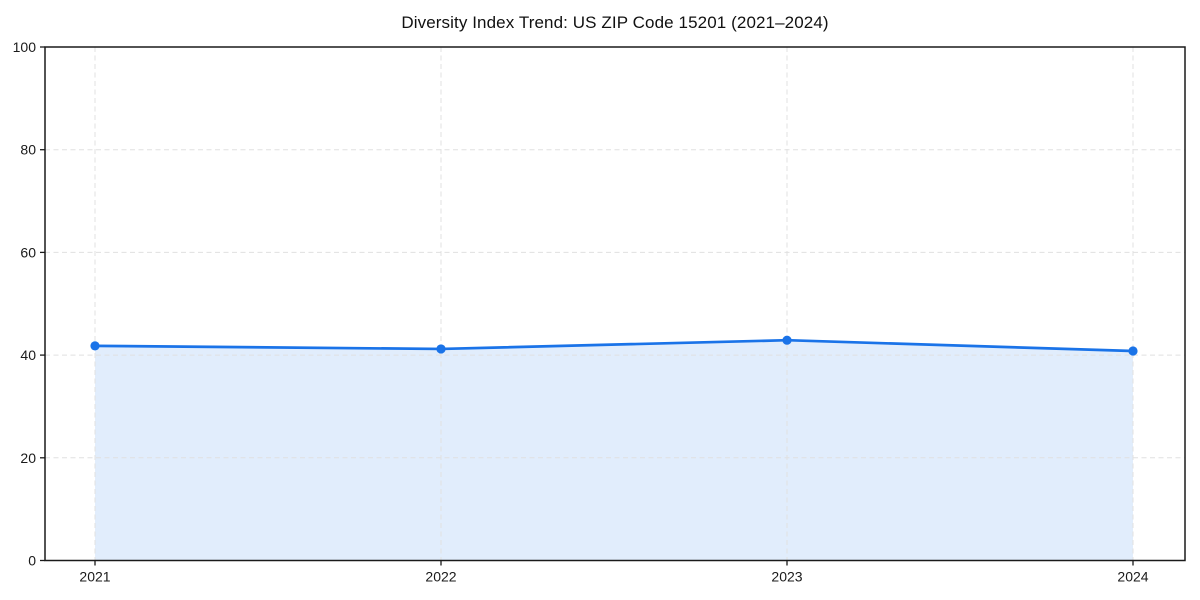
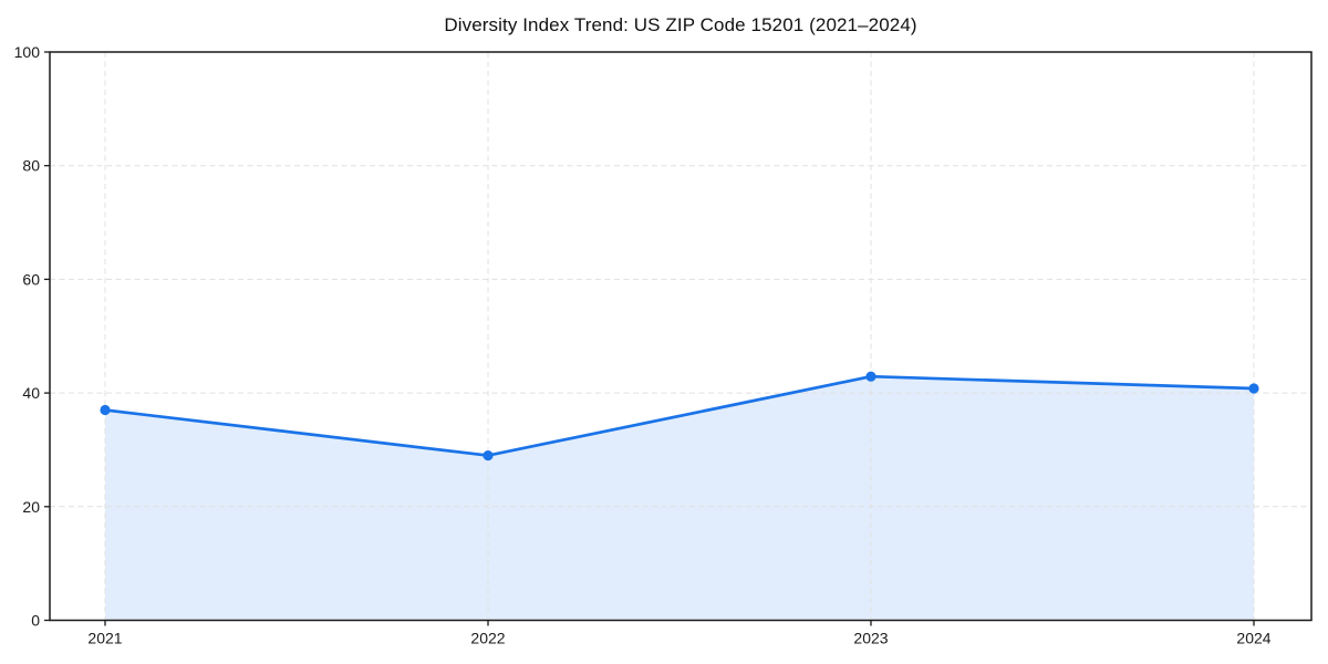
2021: 42 -> 37
2022: 41 -> 29
